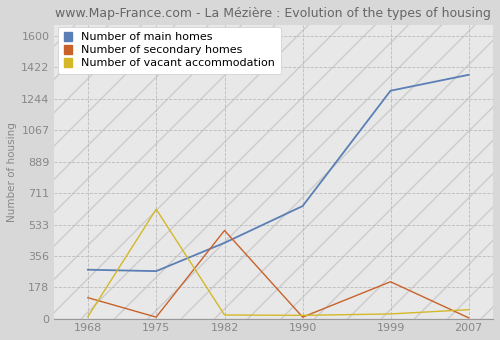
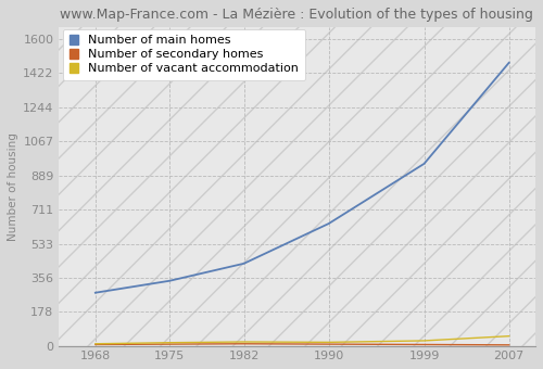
Number of secondary homes/1968: 120 -> 10
Number of main homes/1975: 270 -> 340
Number of vacant accommodation/1975: 620 -> 20
Number of secondary homes/1982: 500 -> 10
Number of main homes/1999: 1290 -> 950
Number of secondary homes/1999: 210 -> 10
Number of main homes/2007: 1380 -> 1480
